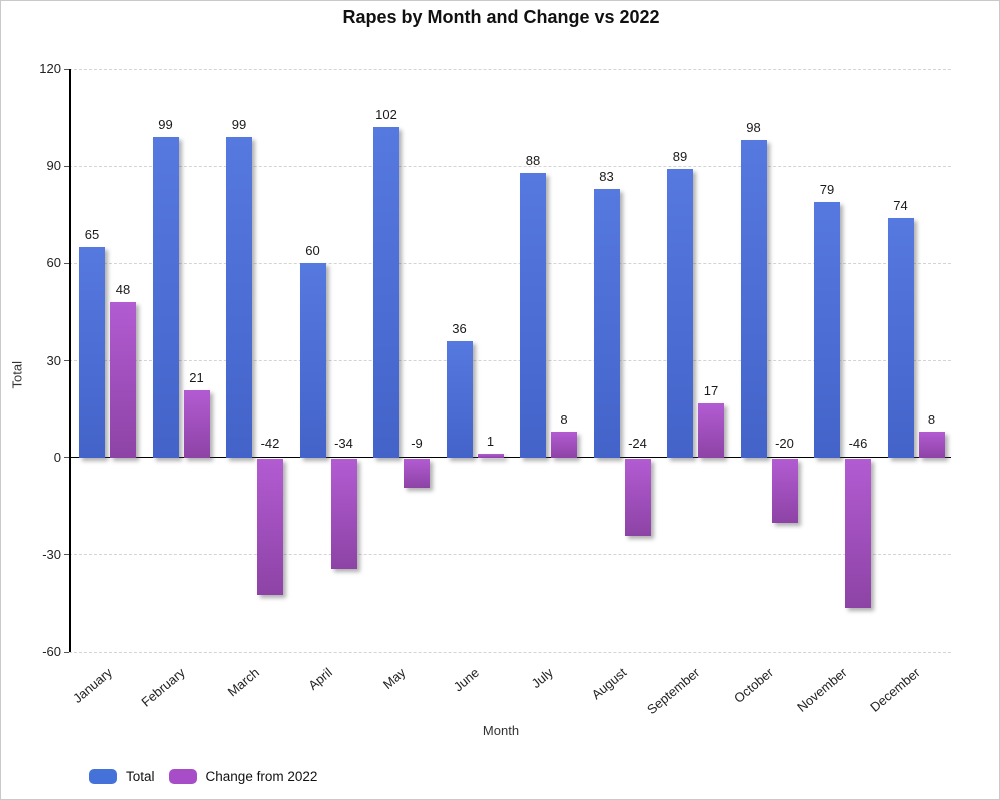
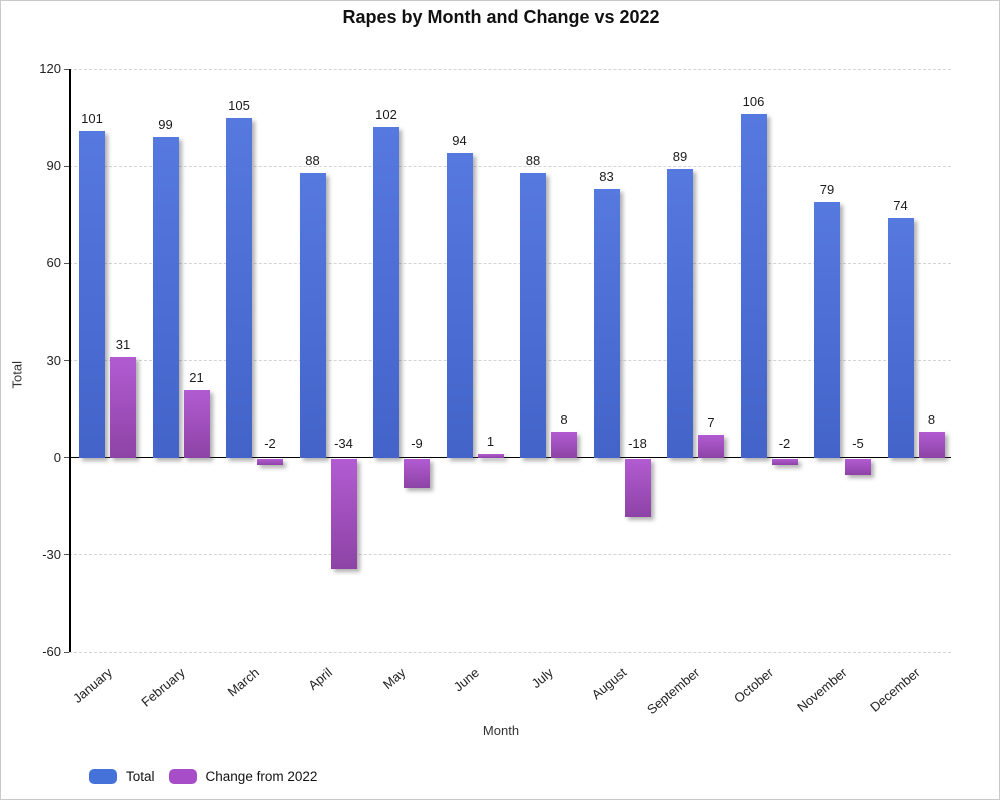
Total/January: 65 -> 101
Change from 2022/January: 48 -> 31
Total/March: 99 -> 105
Change from 2022/March: -42 -> -2
Total/April: 60 -> 88
Total/June: 36 -> 94
Change from 2022/August: -24 -> -18
Change from 2022/September: 17 -> 7
Total/October: 98 -> 106
Change from 2022/October: -20 -> -2
Change from 2022/November: -46 -> -5
